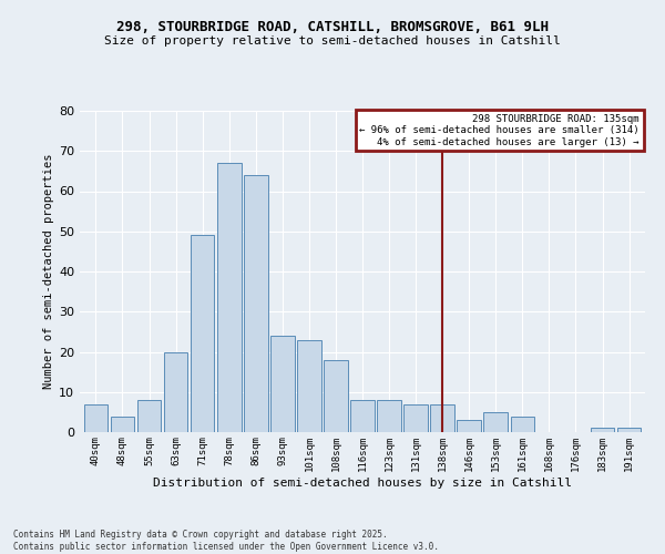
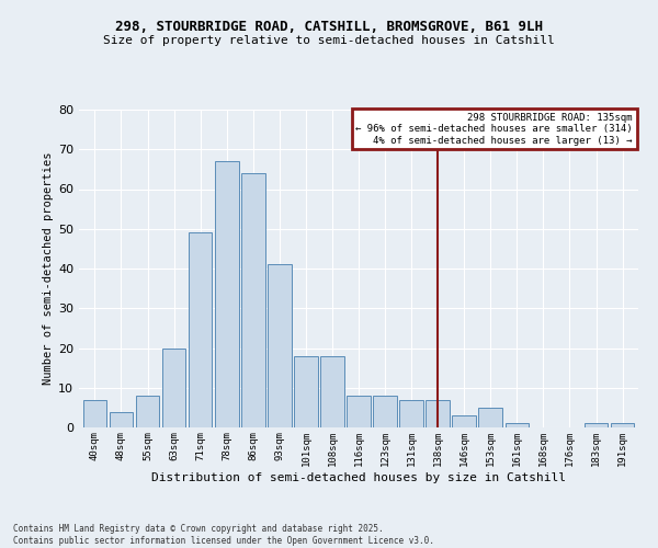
93sqm: 24 -> 41
101sqm: 23 -> 18
161sqm: 4 -> 1
